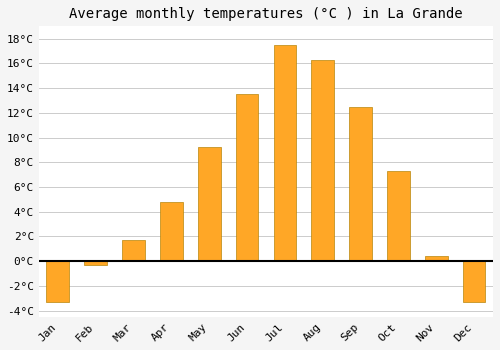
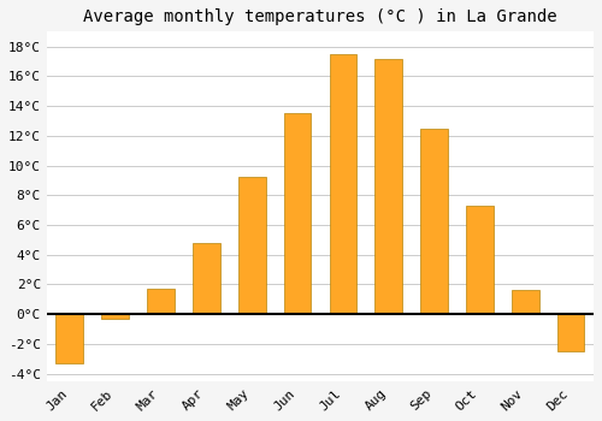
Aug: 16.3°C -> 17.2°C
Nov: 0.4°C -> 1.6°C
Dec: -3.3°C -> -2.5°C
